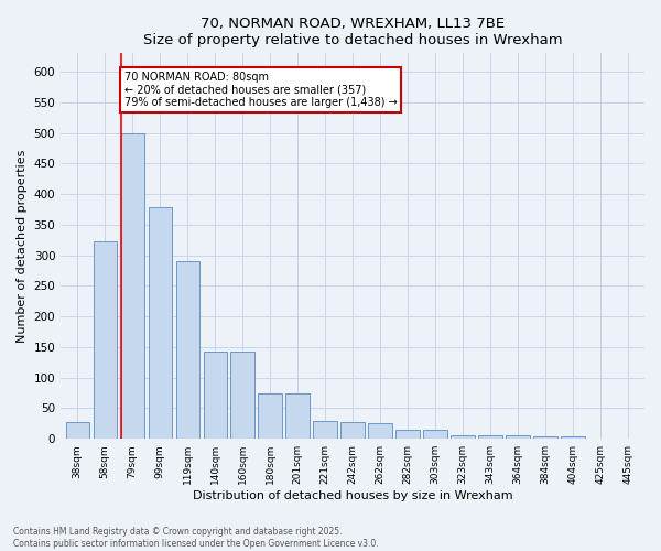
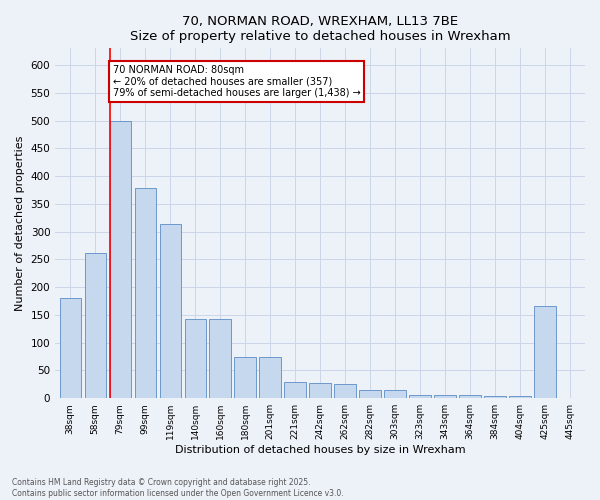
38sqm: 28 -> 180
58sqm: 323 -> 262
119sqm: 290 -> 314
425sqm: 1 -> 166
